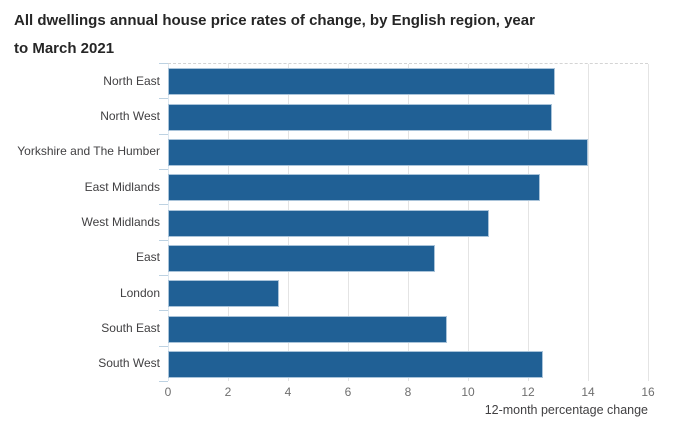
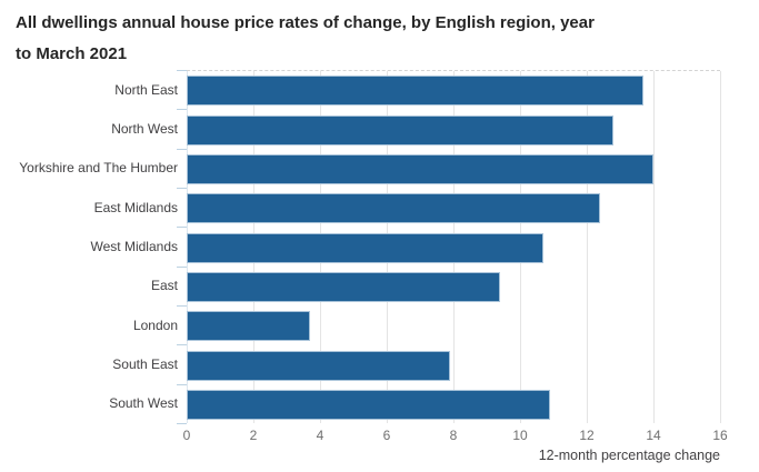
North East: 12.9 -> 13.7
East: 8.9 -> 9.4
South East: 9.3 -> 7.9
South West: 12.5 -> 10.9
